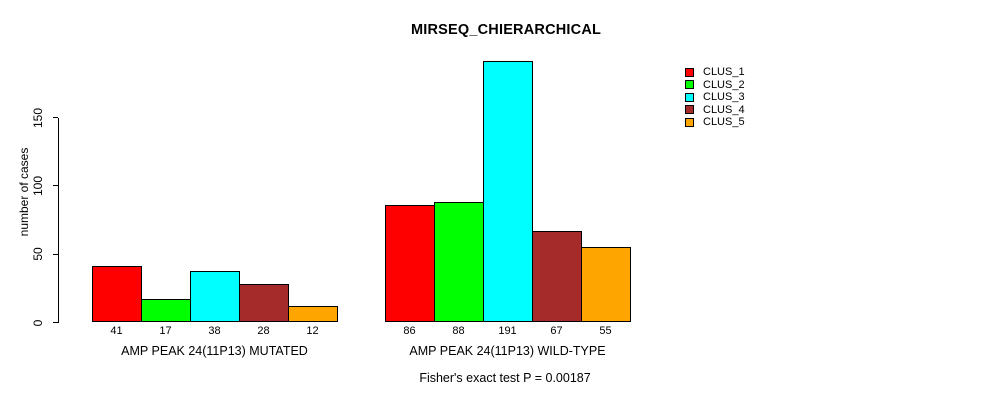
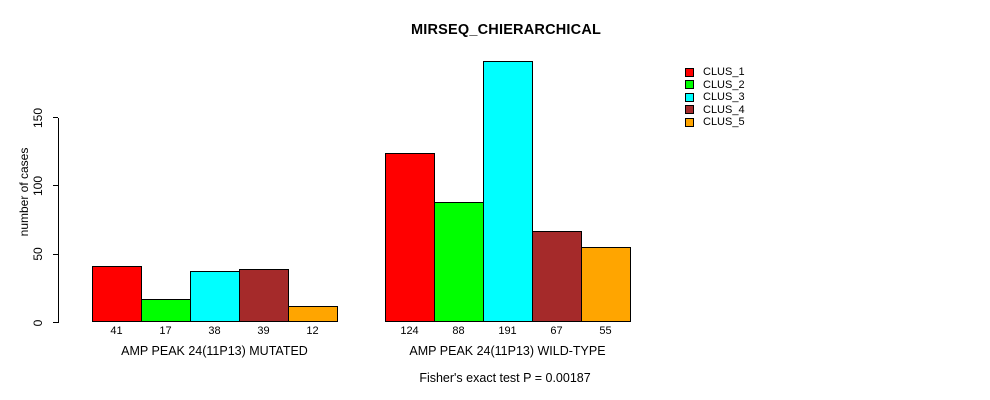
CLUS_4/AMP PEAK 24(11P13) MUTATED: 28 -> 39
CLUS_1/AMP PEAK 24(11P13) WILD-TYPE: 86 -> 124
